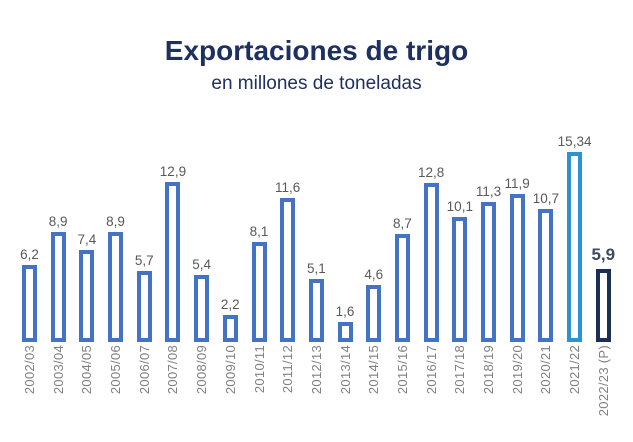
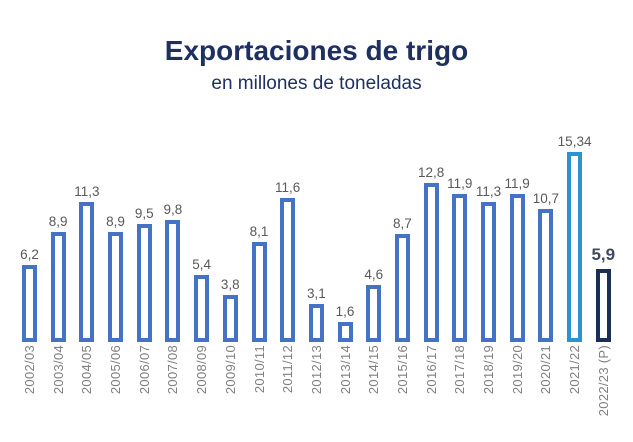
2004/05: 7,4 -> 11,3
2006/07: 5,7 -> 9,5
2007/08: 12,9 -> 9,8
2009/10: 2,2 -> 3,8
2012/13: 5,1 -> 3,1
2017/18: 10,1 -> 11,9
